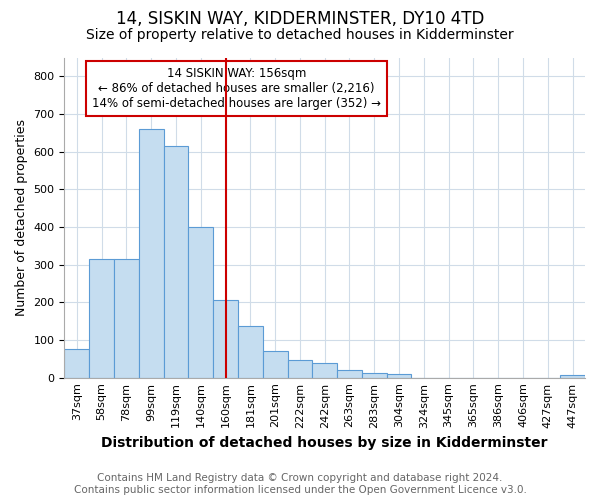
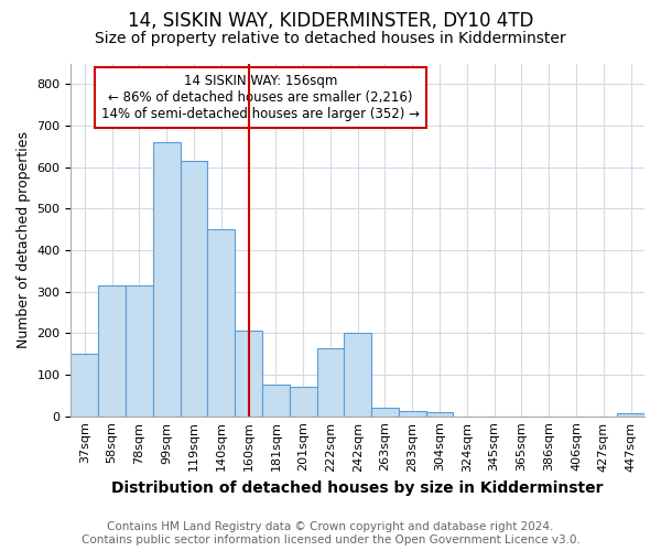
37sqm: 75 -> 150
140sqm: 400 -> 450
181sqm: 138 -> 75
222sqm: 47 -> 165
242sqm: 38 -> 200
